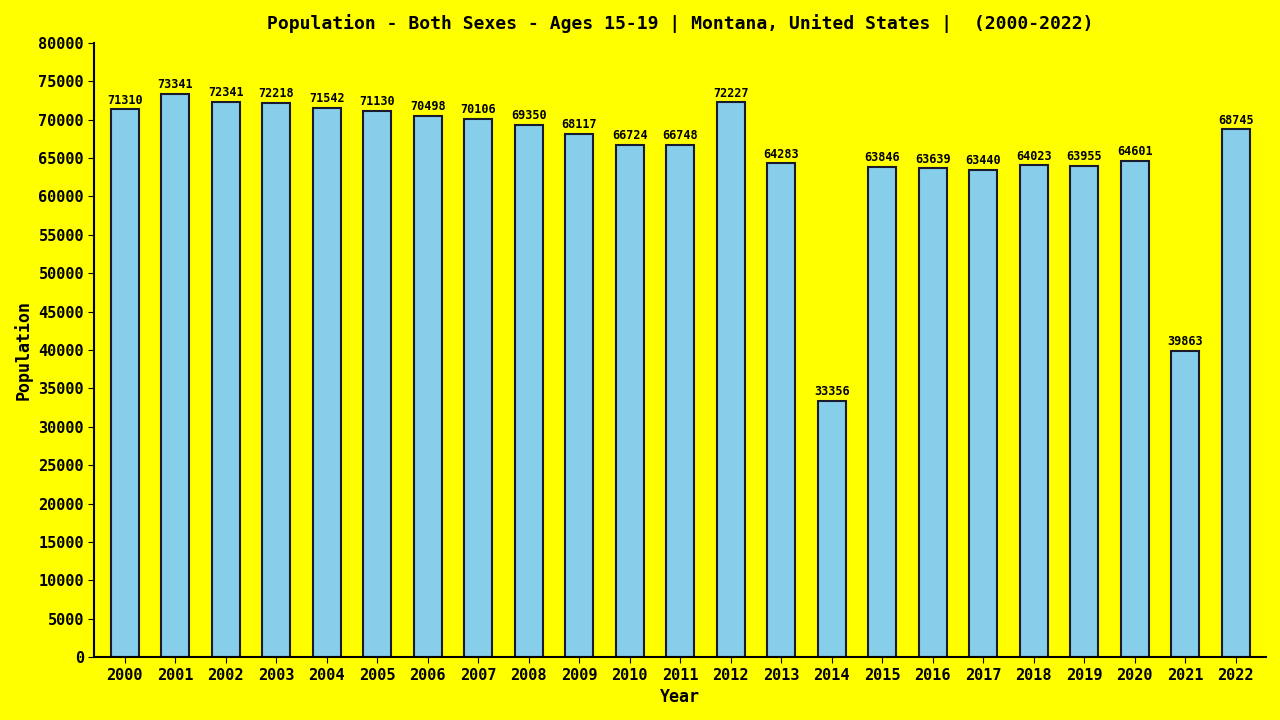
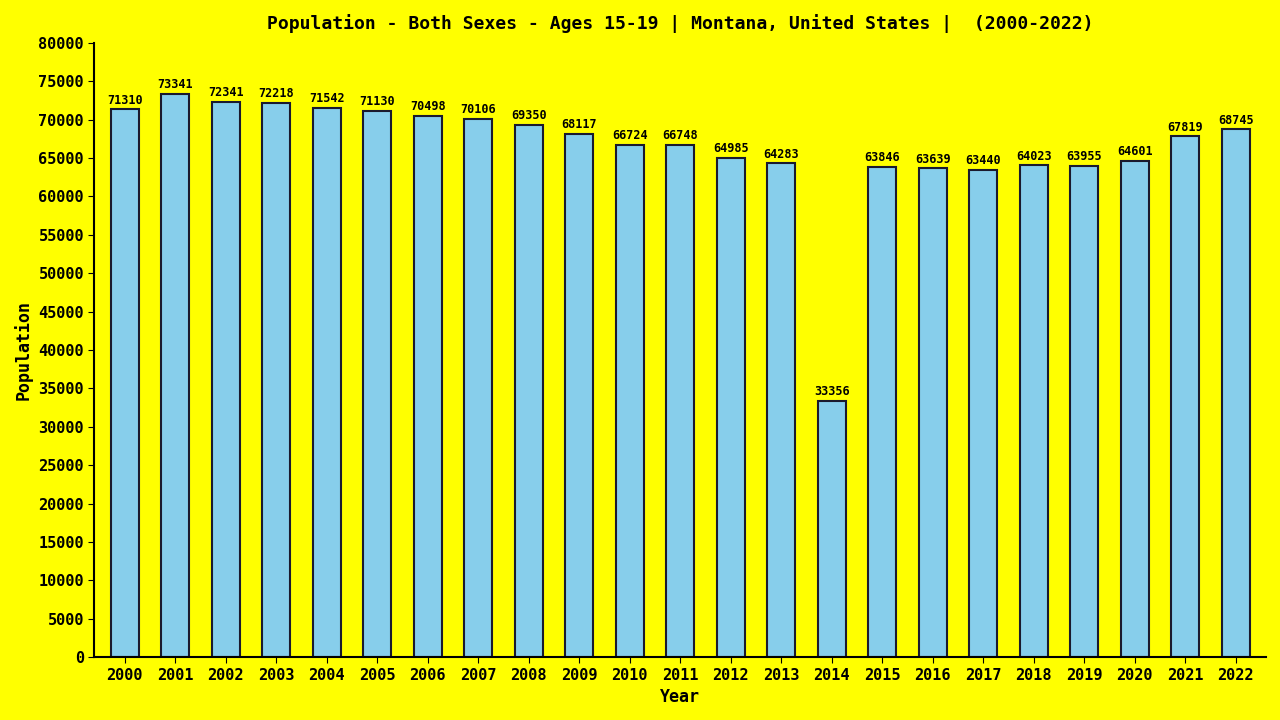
2012: 72227 -> 64985
2021: 39863 -> 67819
